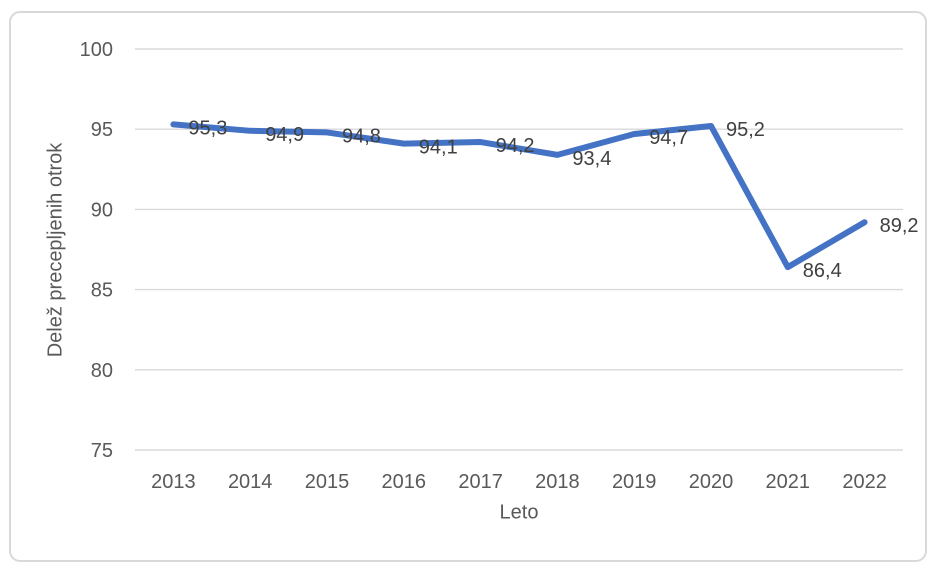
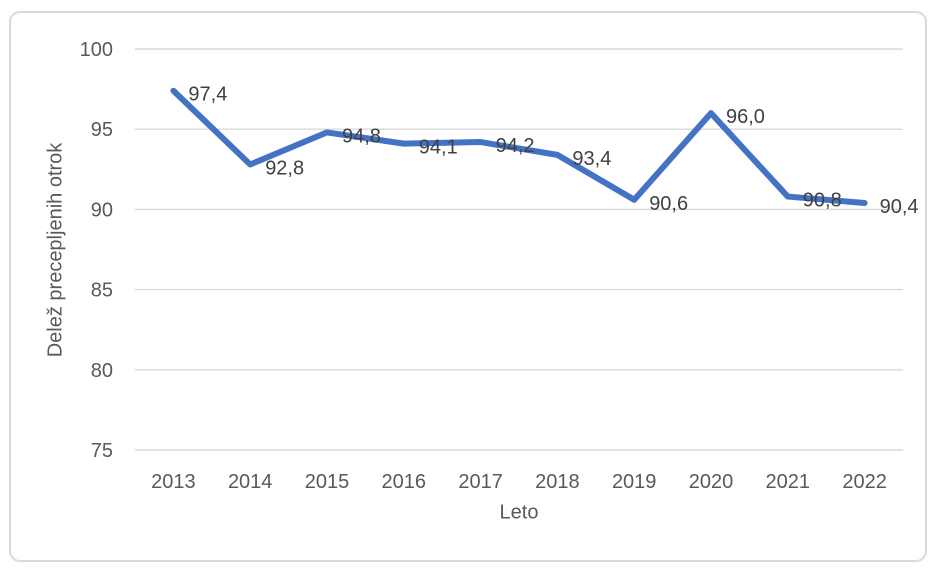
2013: 95,3 -> 97,4
2014: 94,9 -> 92,8
2019: 94,7 -> 90,6
2020: 95,2 -> 96,0
2021: 86,4 -> 90,8
2022: 89,2 -> 90,4
